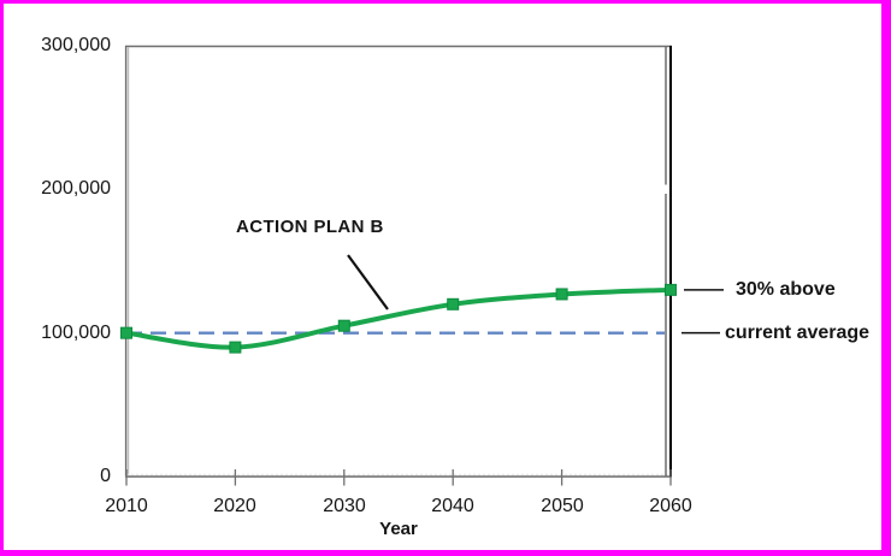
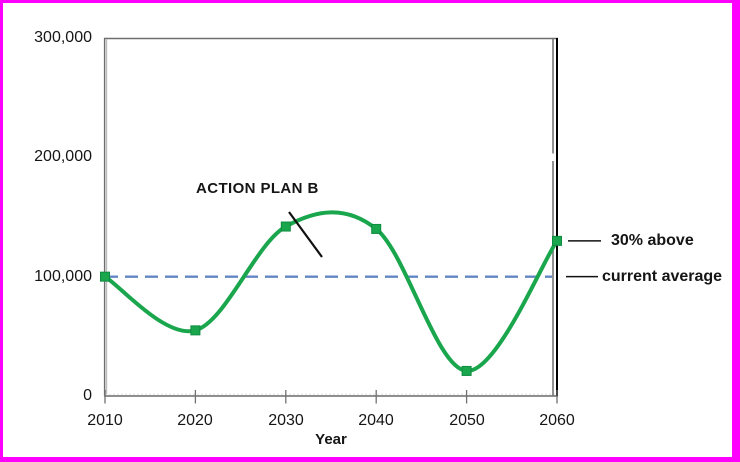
2020: 90000 -> 55000
2030: 105000 -> 142000
2040: 120000 -> 140000
2050: 127000 -> 21000
